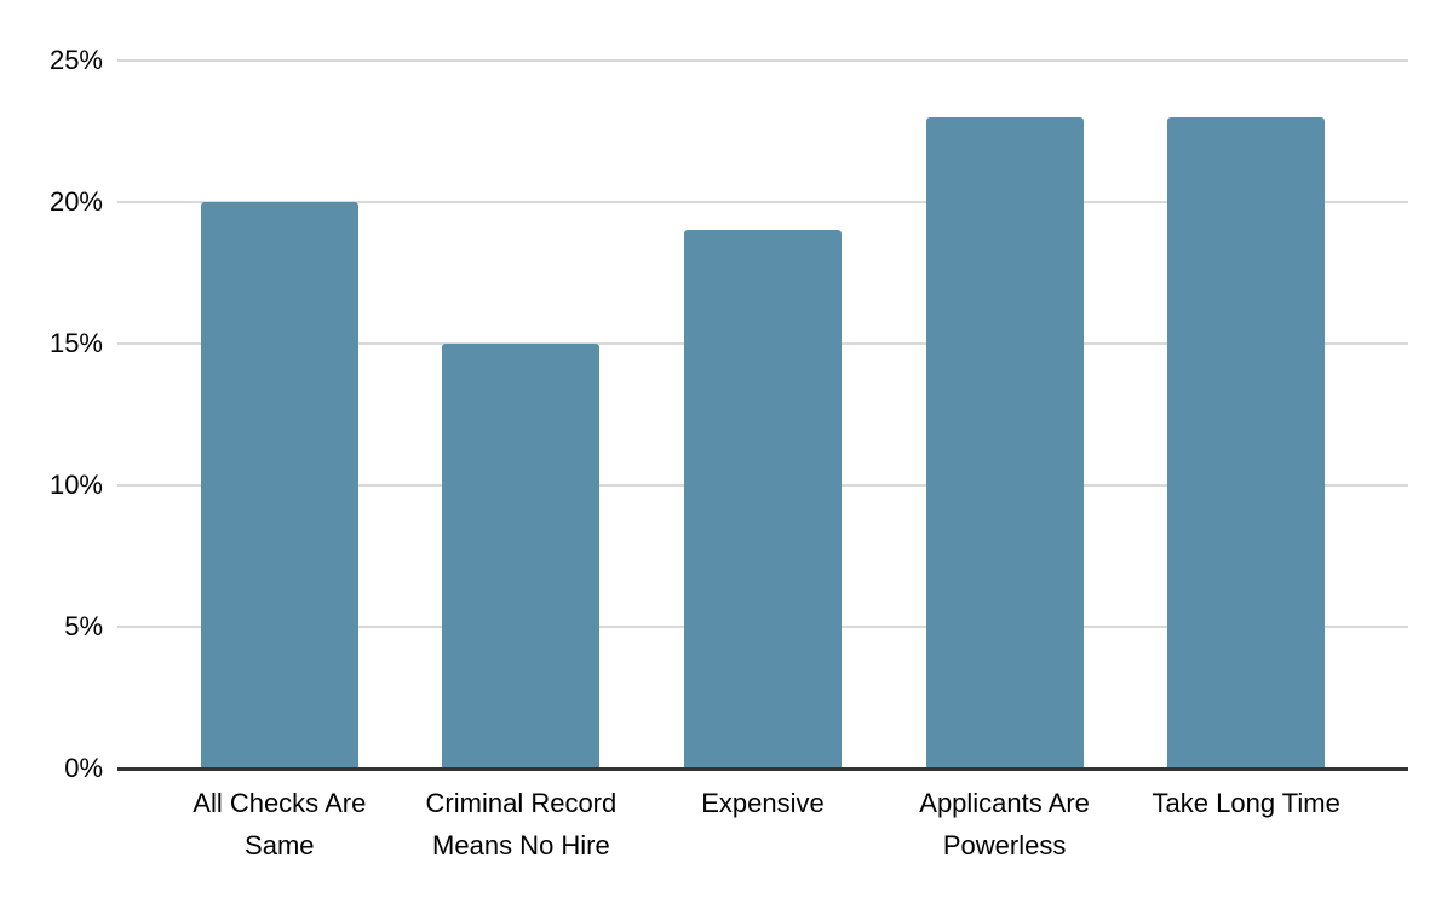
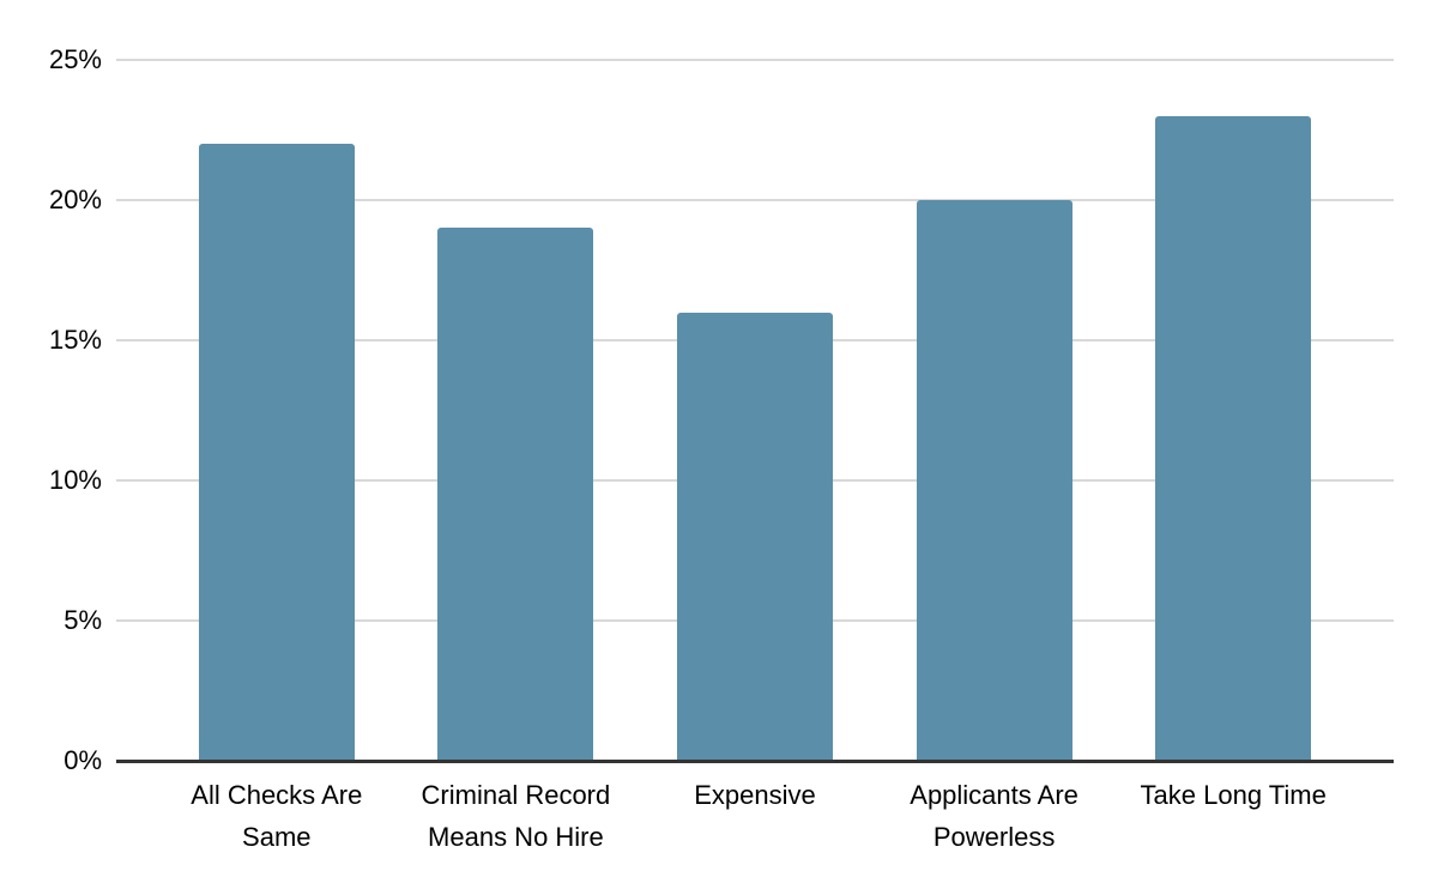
All Checks Are Same: 20% -> 22%
Criminal Record Means No Hire: 15% -> 19%
Expensive: 19% -> 16%
Applicants Are Powerless: 23% -> 20%
